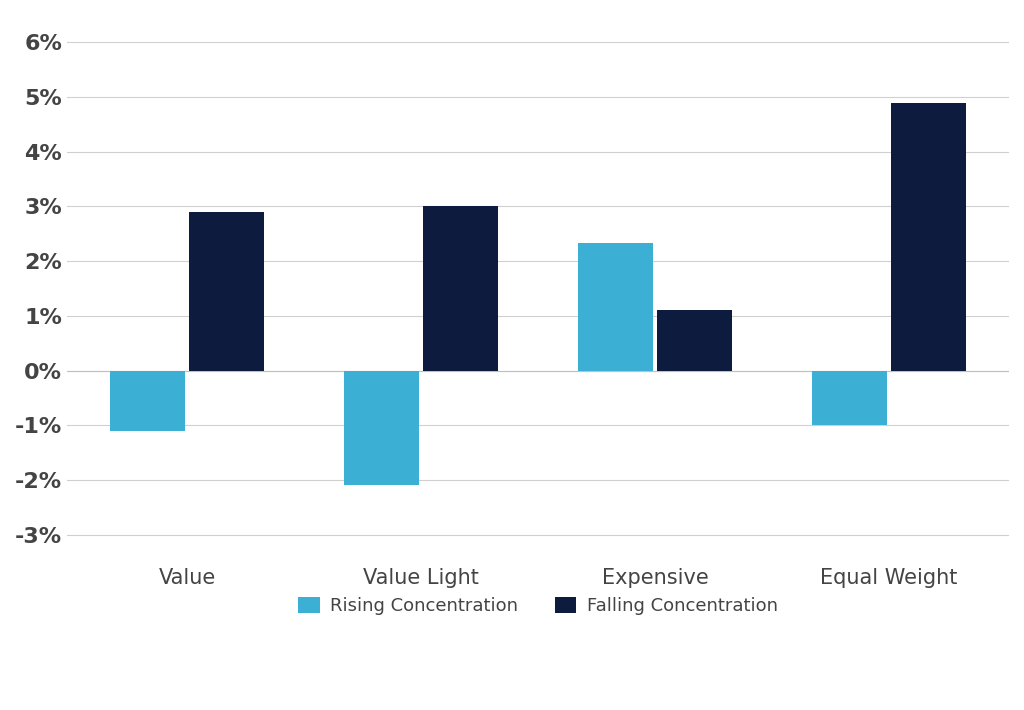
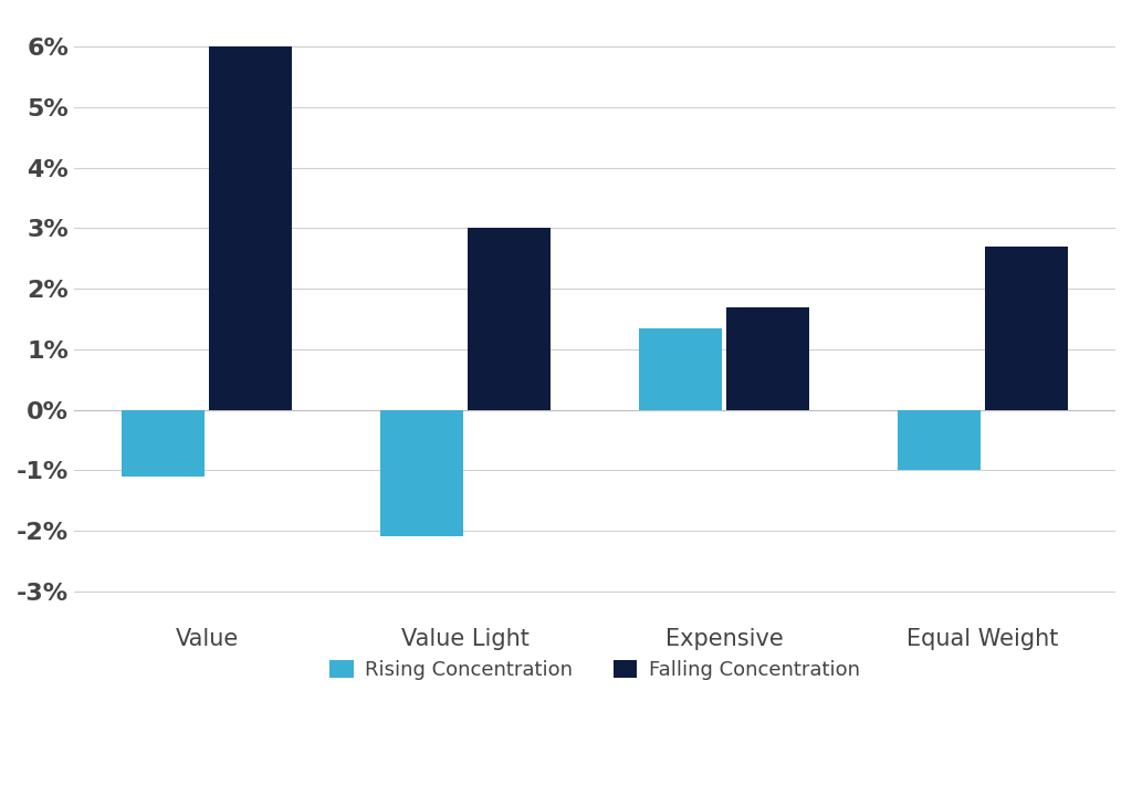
Falling Concentration/Value: 2.9% -> 6.0%
Rising Concentration/Expensive: 2.34% -> 1.35%
Falling Concentration/Expensive: 1.1% -> 1.7%
Falling Concentration/Equal Weight: 4.9% -> 2.7%
